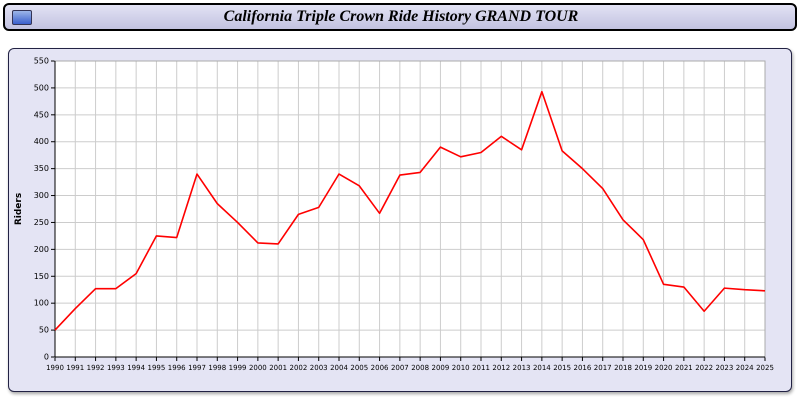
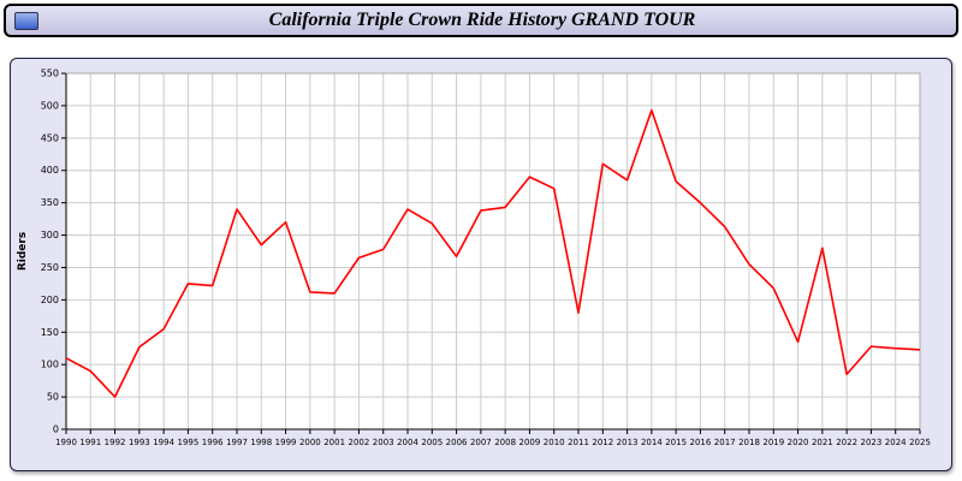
1990: 50 -> 110
1992: 130 -> 50
1999: 250 -> 320
2011: 380 -> 180
2021: 130 -> 280
